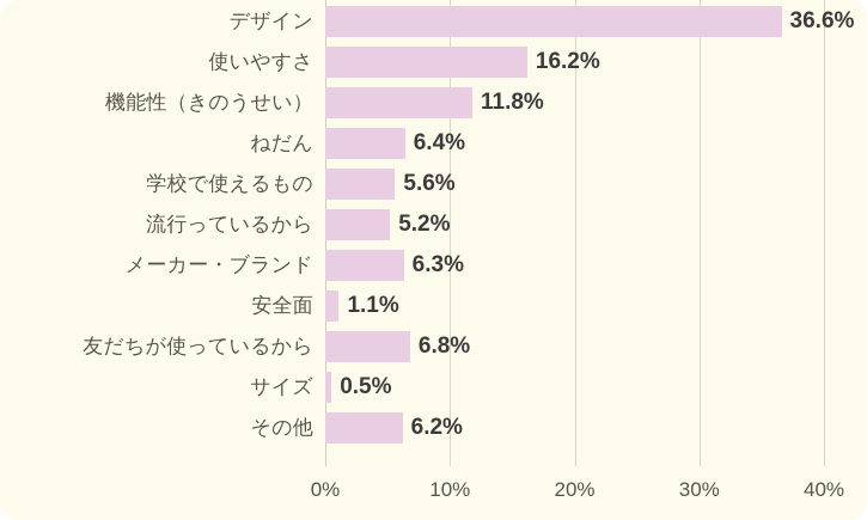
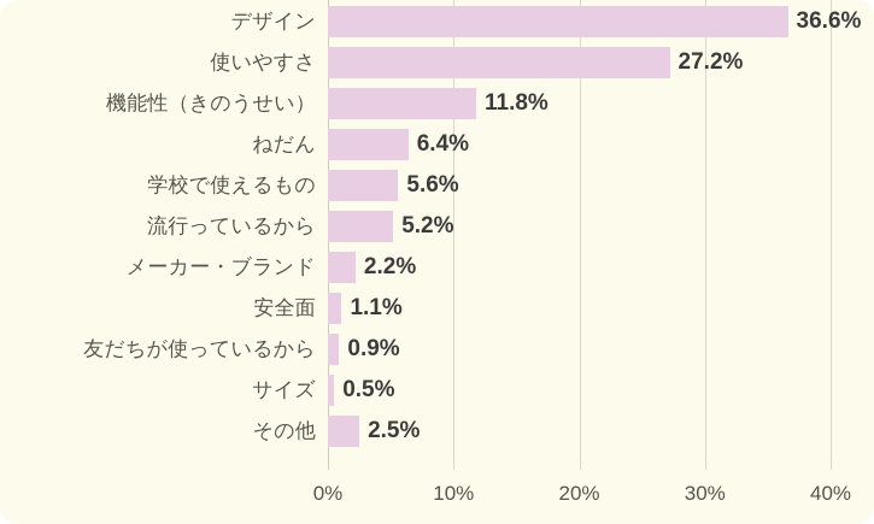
使いやすさ: 16.2% -> 27.2%
メーカー・ブランド: 6.3% -> 2.2%
友だちが使っているから: 6.8% -> 0.9%
その他: 6.2% -> 2.5%
